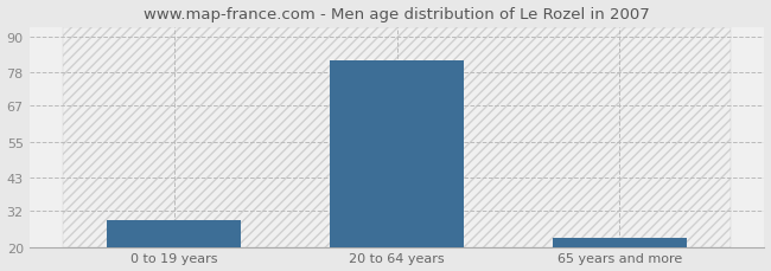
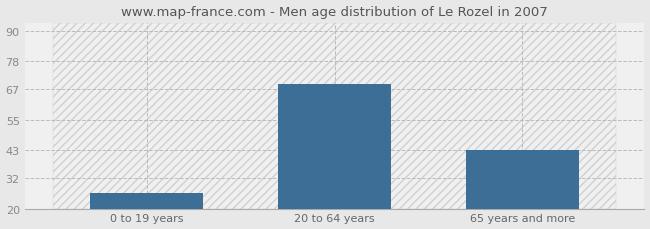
0 to 19 years: 29 -> 26
20 to 64 years: 82 -> 69
65 years and more: 23 -> 43
